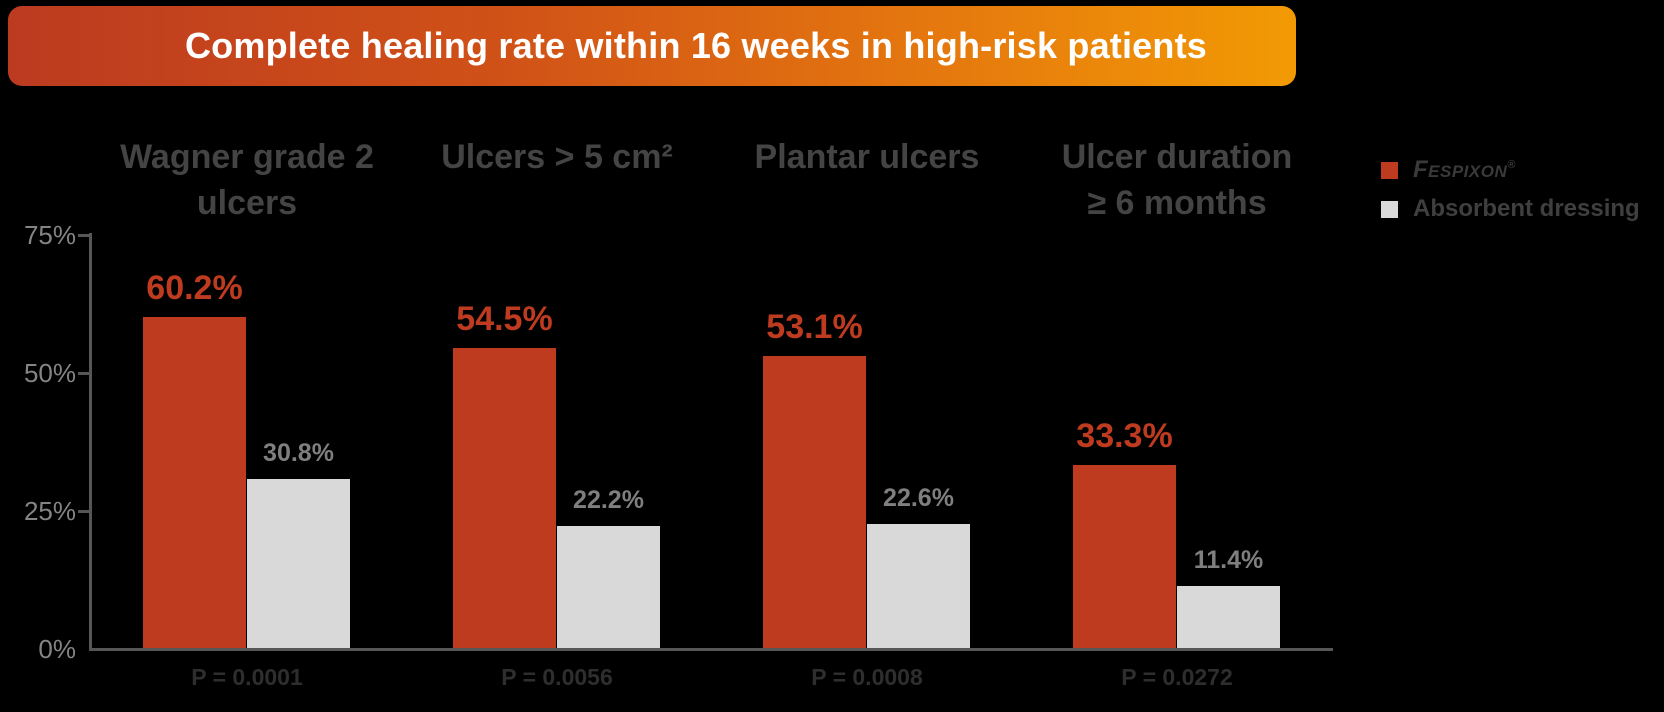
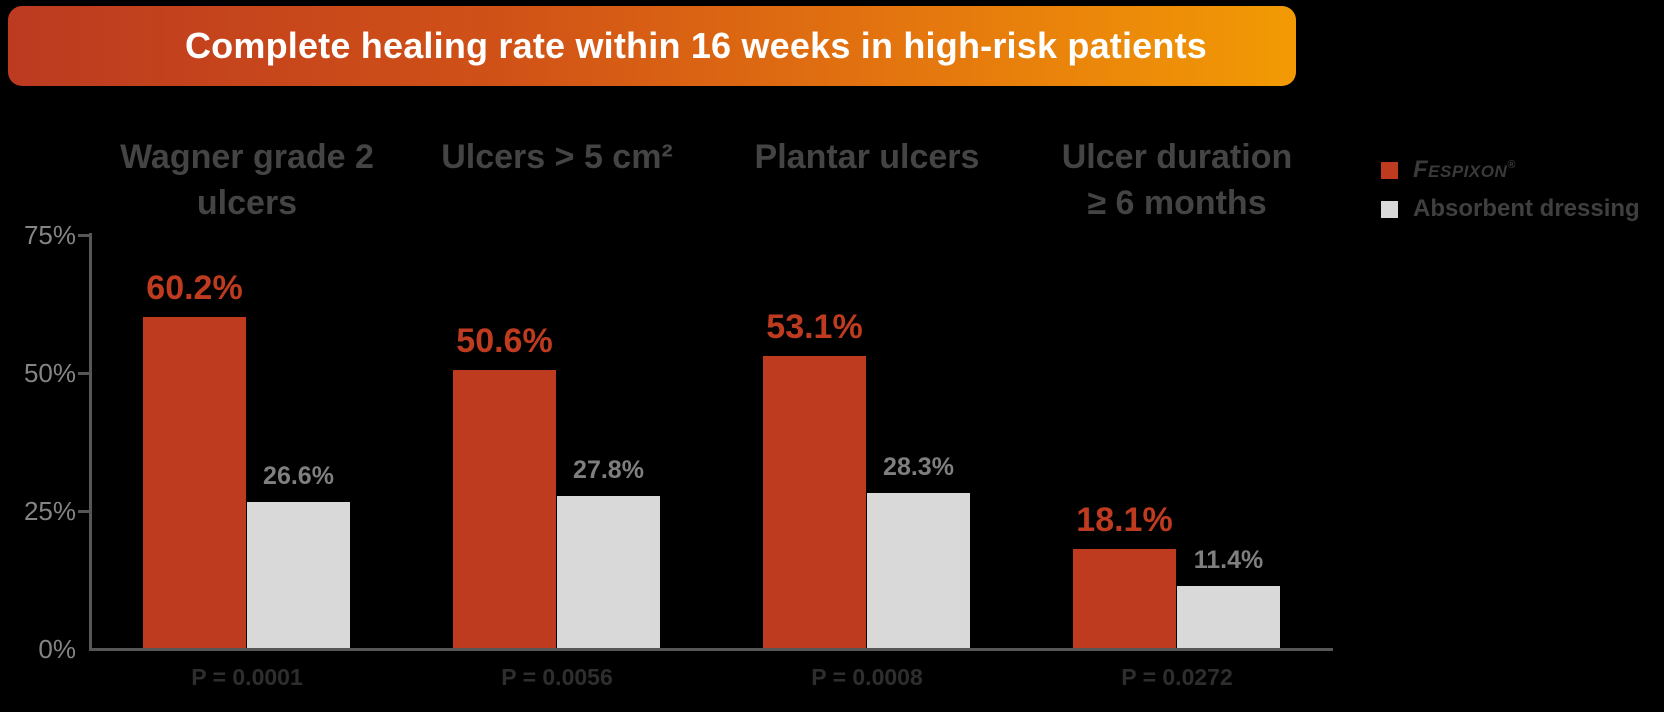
Absorbent dressing/Wagner grade 2 ulcers: 30.8% -> 26.6%
Fespixon/Ulcers > 5 cm²: 54.5% -> 50.6%
Absorbent dressing/Ulcers > 5 cm²: 22.2% -> 27.8%
Absorbent dressing/Plantar ulcers: 22.6% -> 28.3%
Fespixon/Ulcer duration ≥ 6 months: 33.3% -> 18.1%
